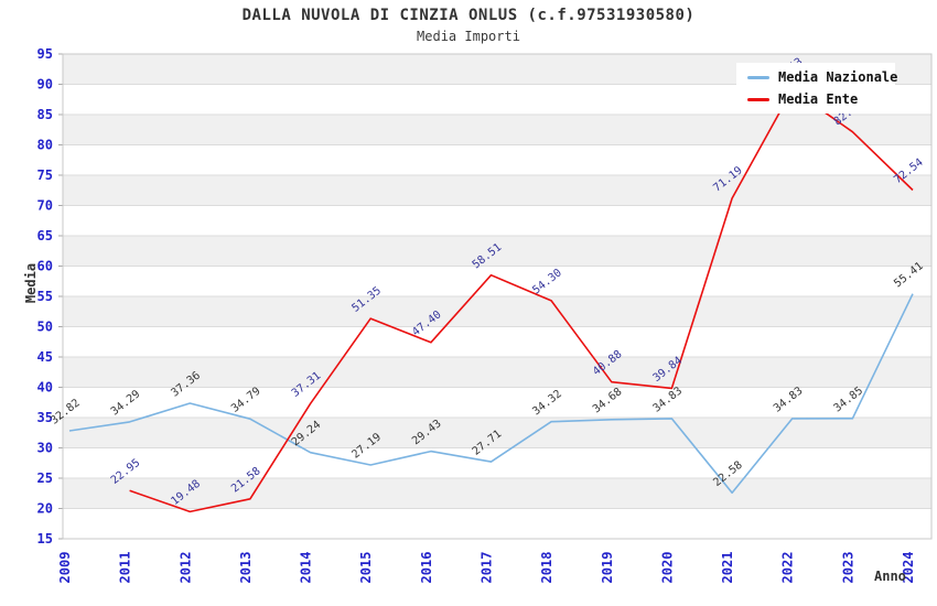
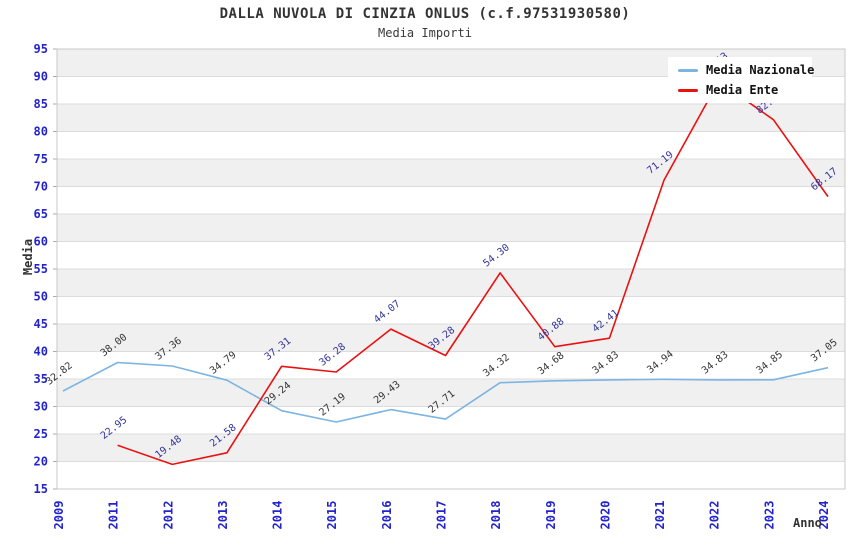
Media Nazionale/2011: 34.29 -> 38.00
Media Ente/2015: 51.35 -> 36.28
Media Ente/2016: 47.40 -> 44.07
Media Ente/2017: 58.51 -> 39.28
Media Ente/2020: 39.84 -> 42.41
Media Nazionale/2021: 22.58 -> 34.94
Media Nazionale/2024: 55.41 -> 37.05
Media Ente/2024: 72.54 -> 68.17
